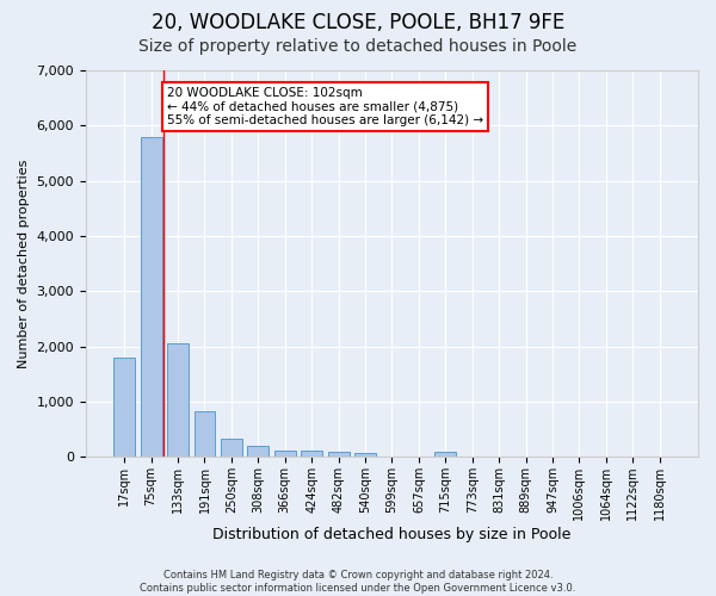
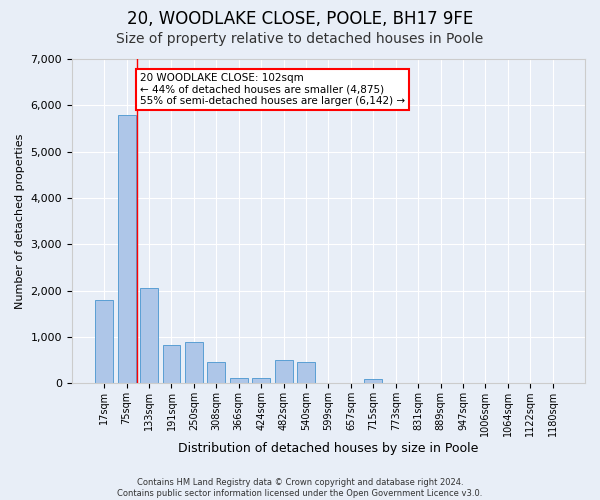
250sqm: 340 -> 900
308sqm: 200 -> 450
482sqm: 100 -> 500
540sqm: 80 -> 450
